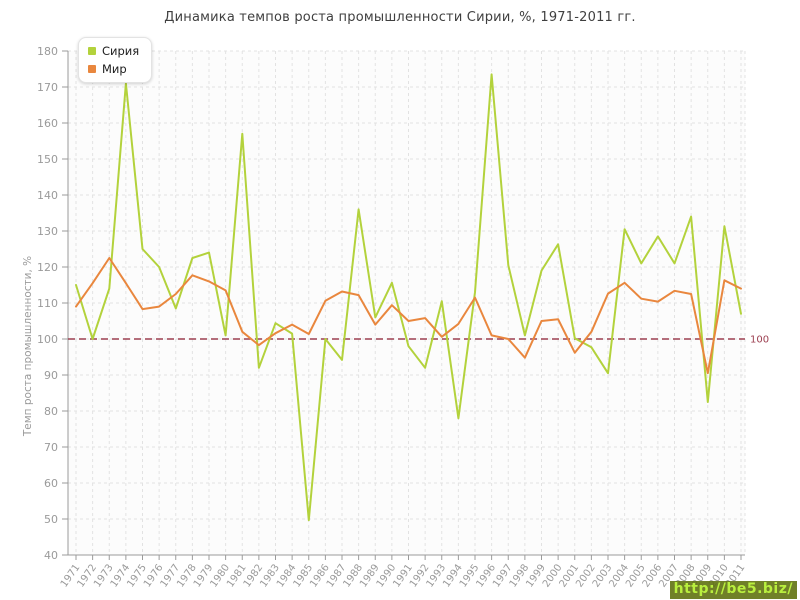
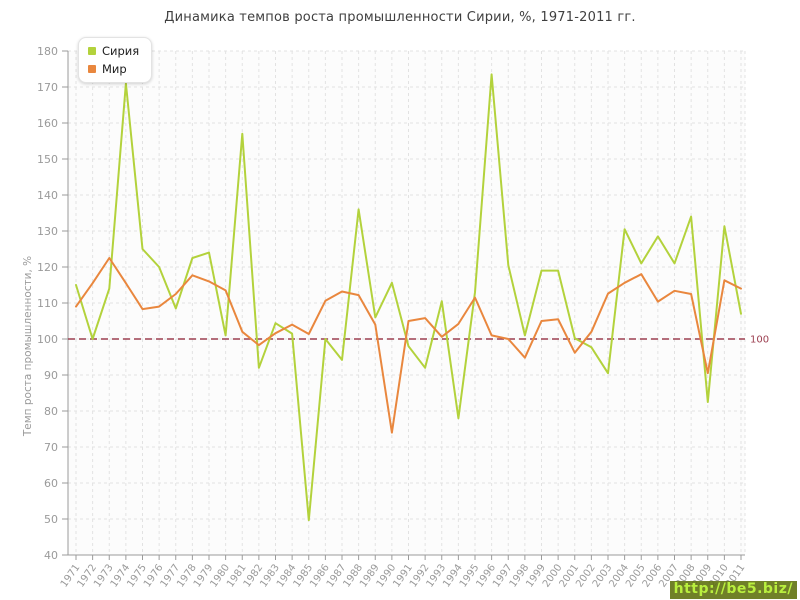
Мир/1990: 109 -> 74
Сирия/2000: 126 -> 119
Мир/2005: 111 -> 118
